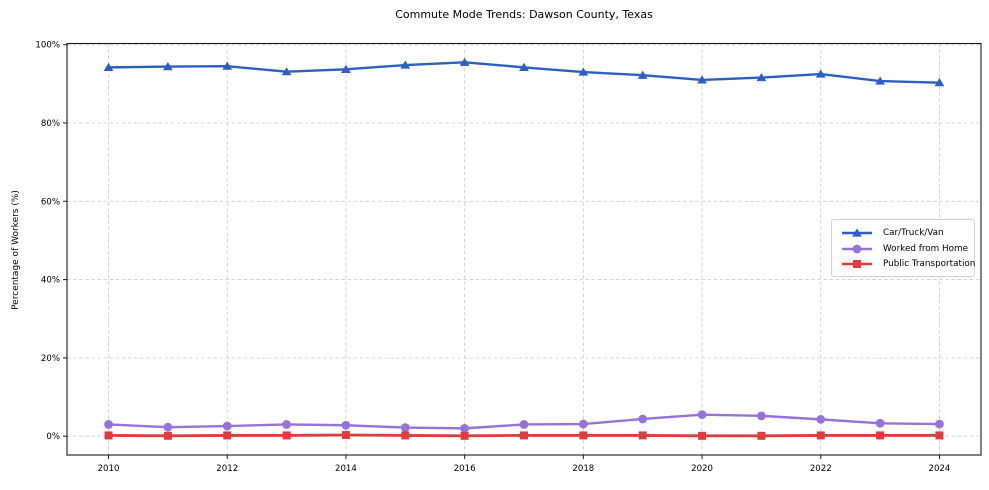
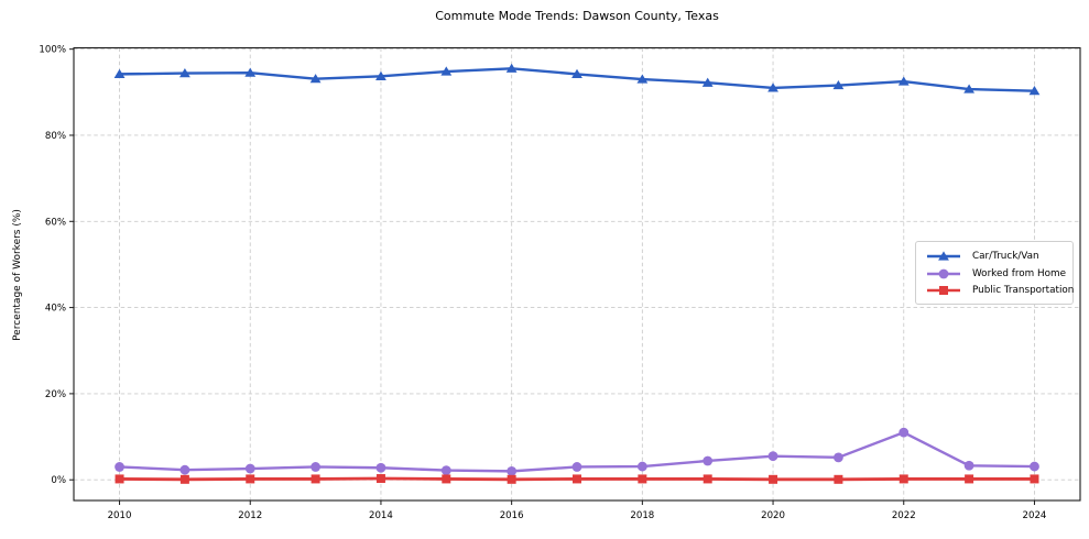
Worked from Home/2022: 4% -> 11%
